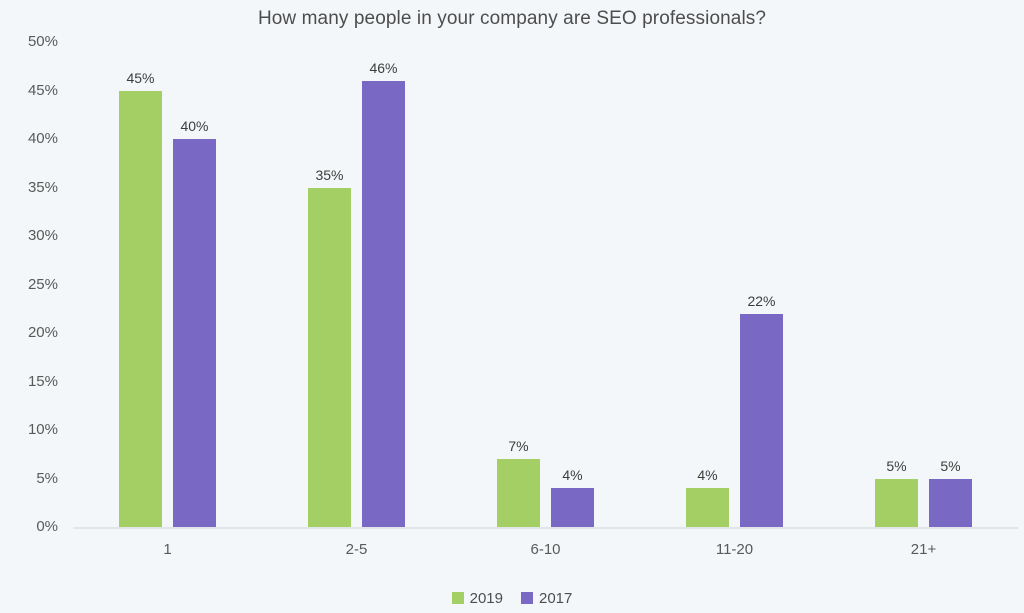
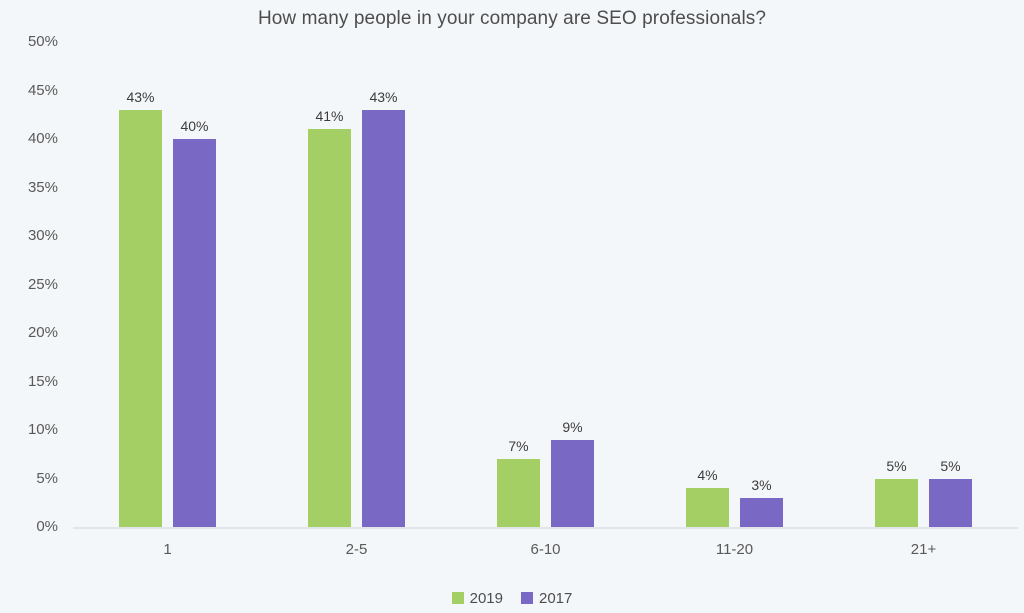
2019/1: 45% -> 43%
2019/2-5: 35% -> 41%
2017/2-5: 46% -> 43%
2017/6-10: 4% -> 9%
2017/11-20: 22% -> 3%
